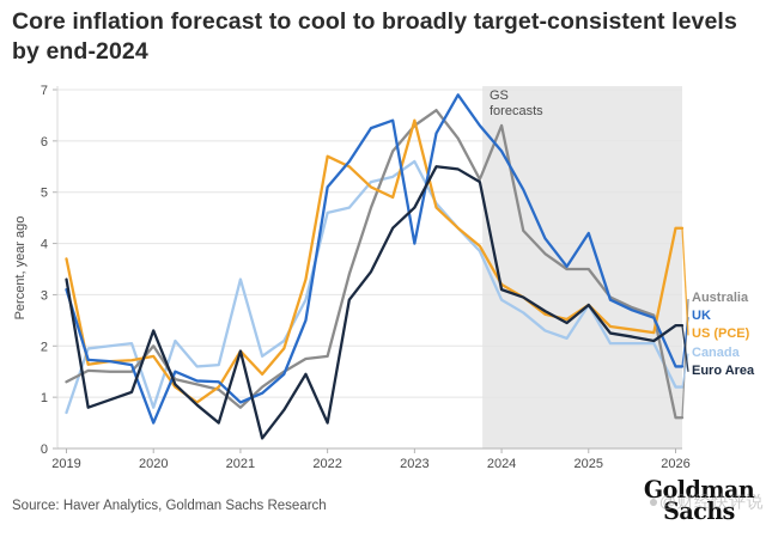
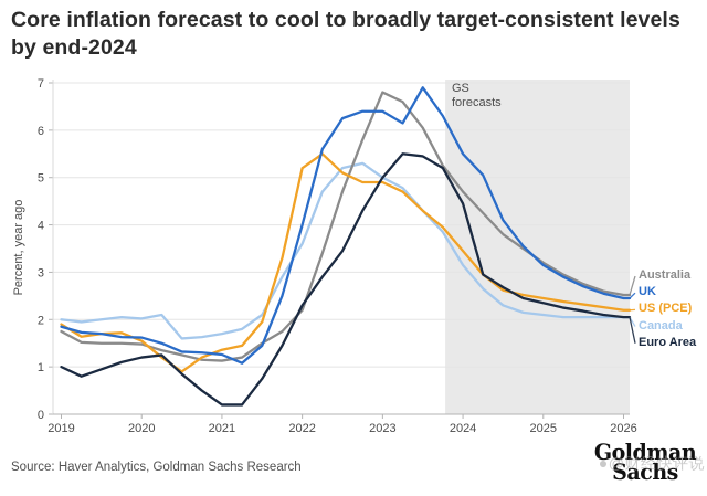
Australia/2019: 1.3 -> 1.8
UK/2019: 3.1 -> 1.9
US (PCE)/2019: 3.7 -> 1.9
Canada/2019: 0.7 -> 2.0
Euro Area/2019: 3.3 -> 1.0
Australia/2020: 2.0 -> 1.5
UK/2020: 0.5 -> 1.6
US (PCE)/2020: 1.8 -> 1.6
Canada/2020: 0.8 -> 2.0
Euro Area/2020: 2.3 -> 1.2
Australia/2021: 0.8 -> 1.1
UK/2021: 0.9 -> 1.3
US (PCE)/2021: 1.9 -> 1.4
Canada/2021: 3.3 -> 1.7
Euro Area/2021: 1.9 -> 0.2
Australia/2022: 1.8 -> 2.2
UK/2022: 5.1 -> 4.0
US (PCE)/2022: 5.7 -> 5.2
Canada/2022: 4.6 -> 3.6
Euro Area/2022: 0.5 -> 2.3
Australia/2023: 6.3 -> 6.8
UK/2023: 4.0 -> 6.4
US (PCE)/2023: 6.4 -> 4.9
Canada/2023: 5.6 -> 5.0
Euro Area/2023: 4.7 -> 5.0
Australia/2024: 6.3 -> 4.7
UK/2024: 5.8 -> 5.5
US (PCE)/2024: 3.2 -> 3.5
Canada/2024: 2.9 -> 3.1
Euro Area/2024: 3.1 -> 4.5
Australia/2025: 3.5 -> 3.2
UK/2025: 4.2 -> 3.1
US (PCE)/2025: 2.8 -> 2.5
Canada/2025: 2.8 -> 2.1
Euro Area/2025: 2.8 -> 2.4
Australia/2026: 0.6 -> 2.5
UK/2026: 1.6 -> 2.5
US (PCE)/2026: 4.3 -> 2.2
Canada/2026: 1.2 -> 2.0
Euro Area/2026: 2.4 -> 2.0
